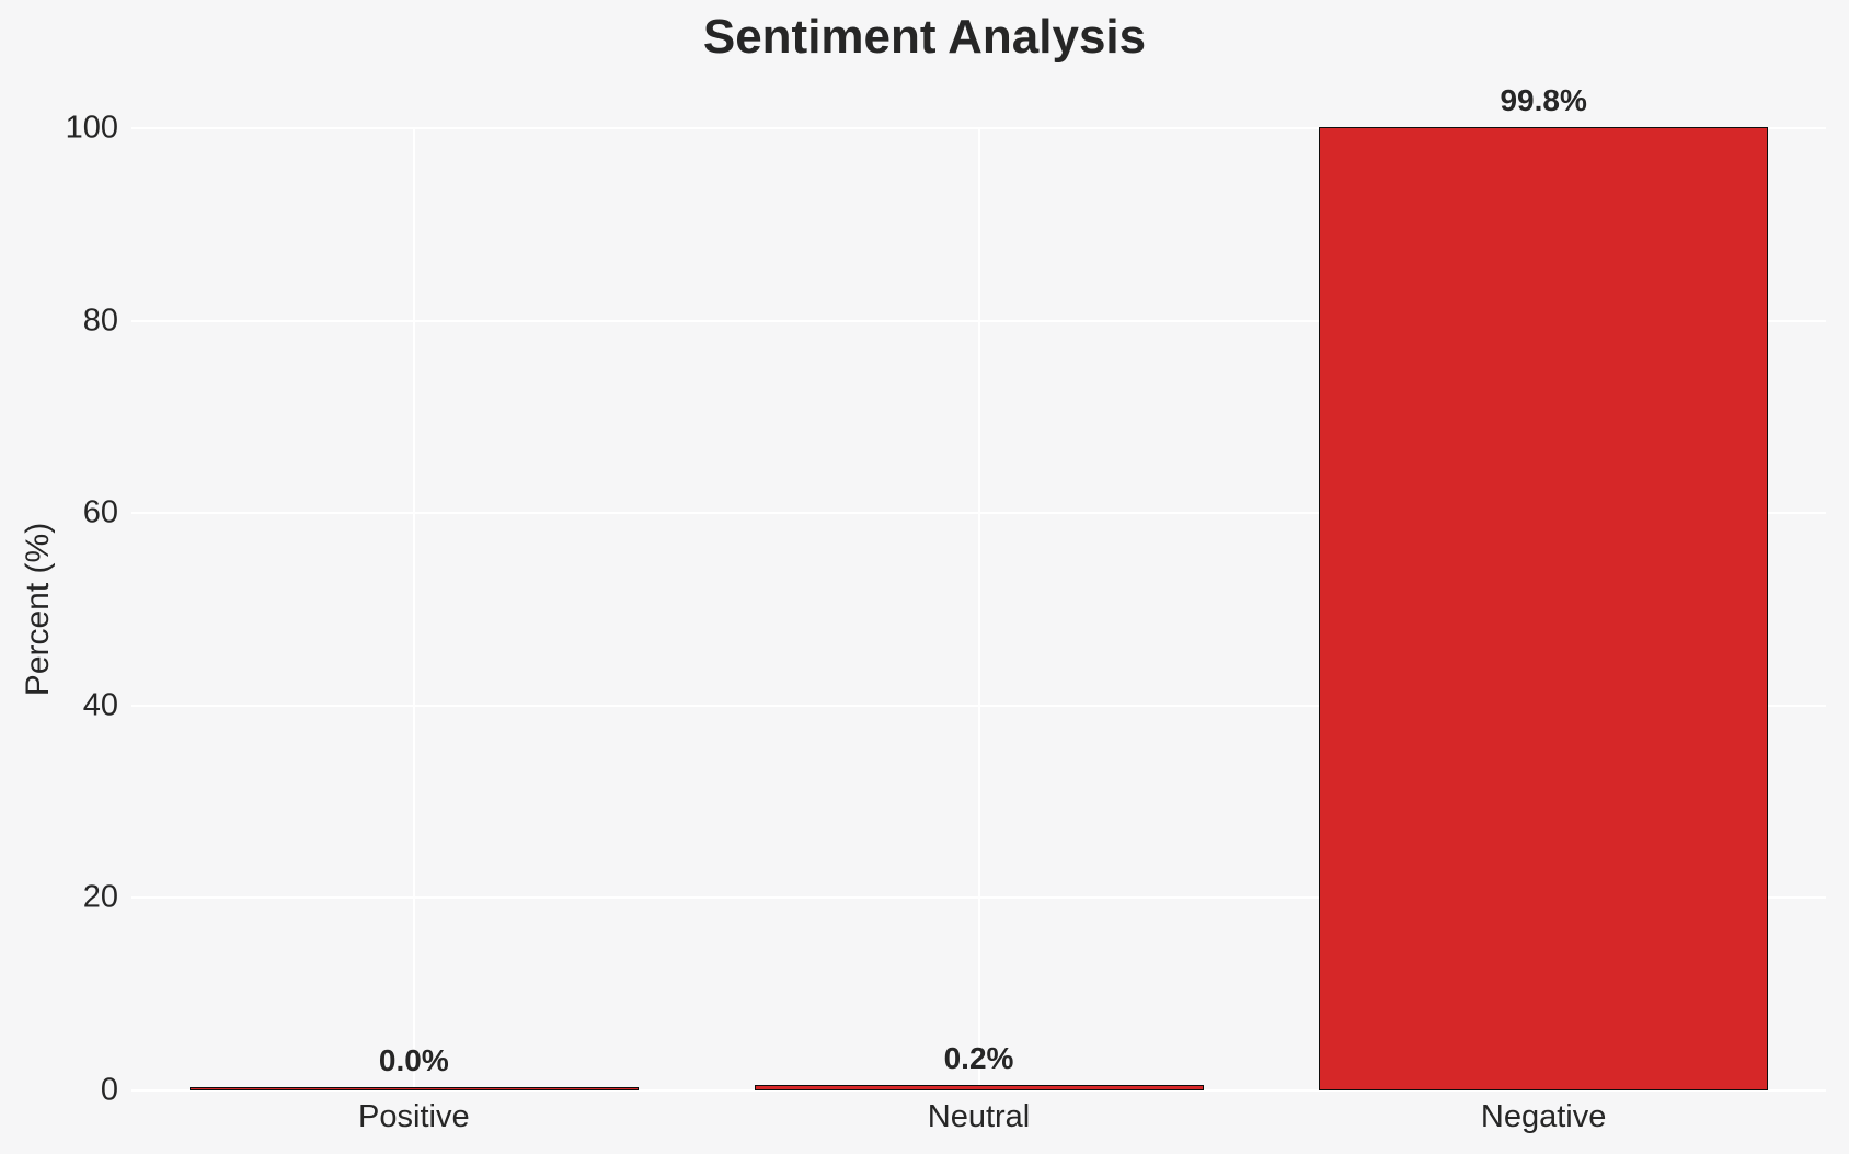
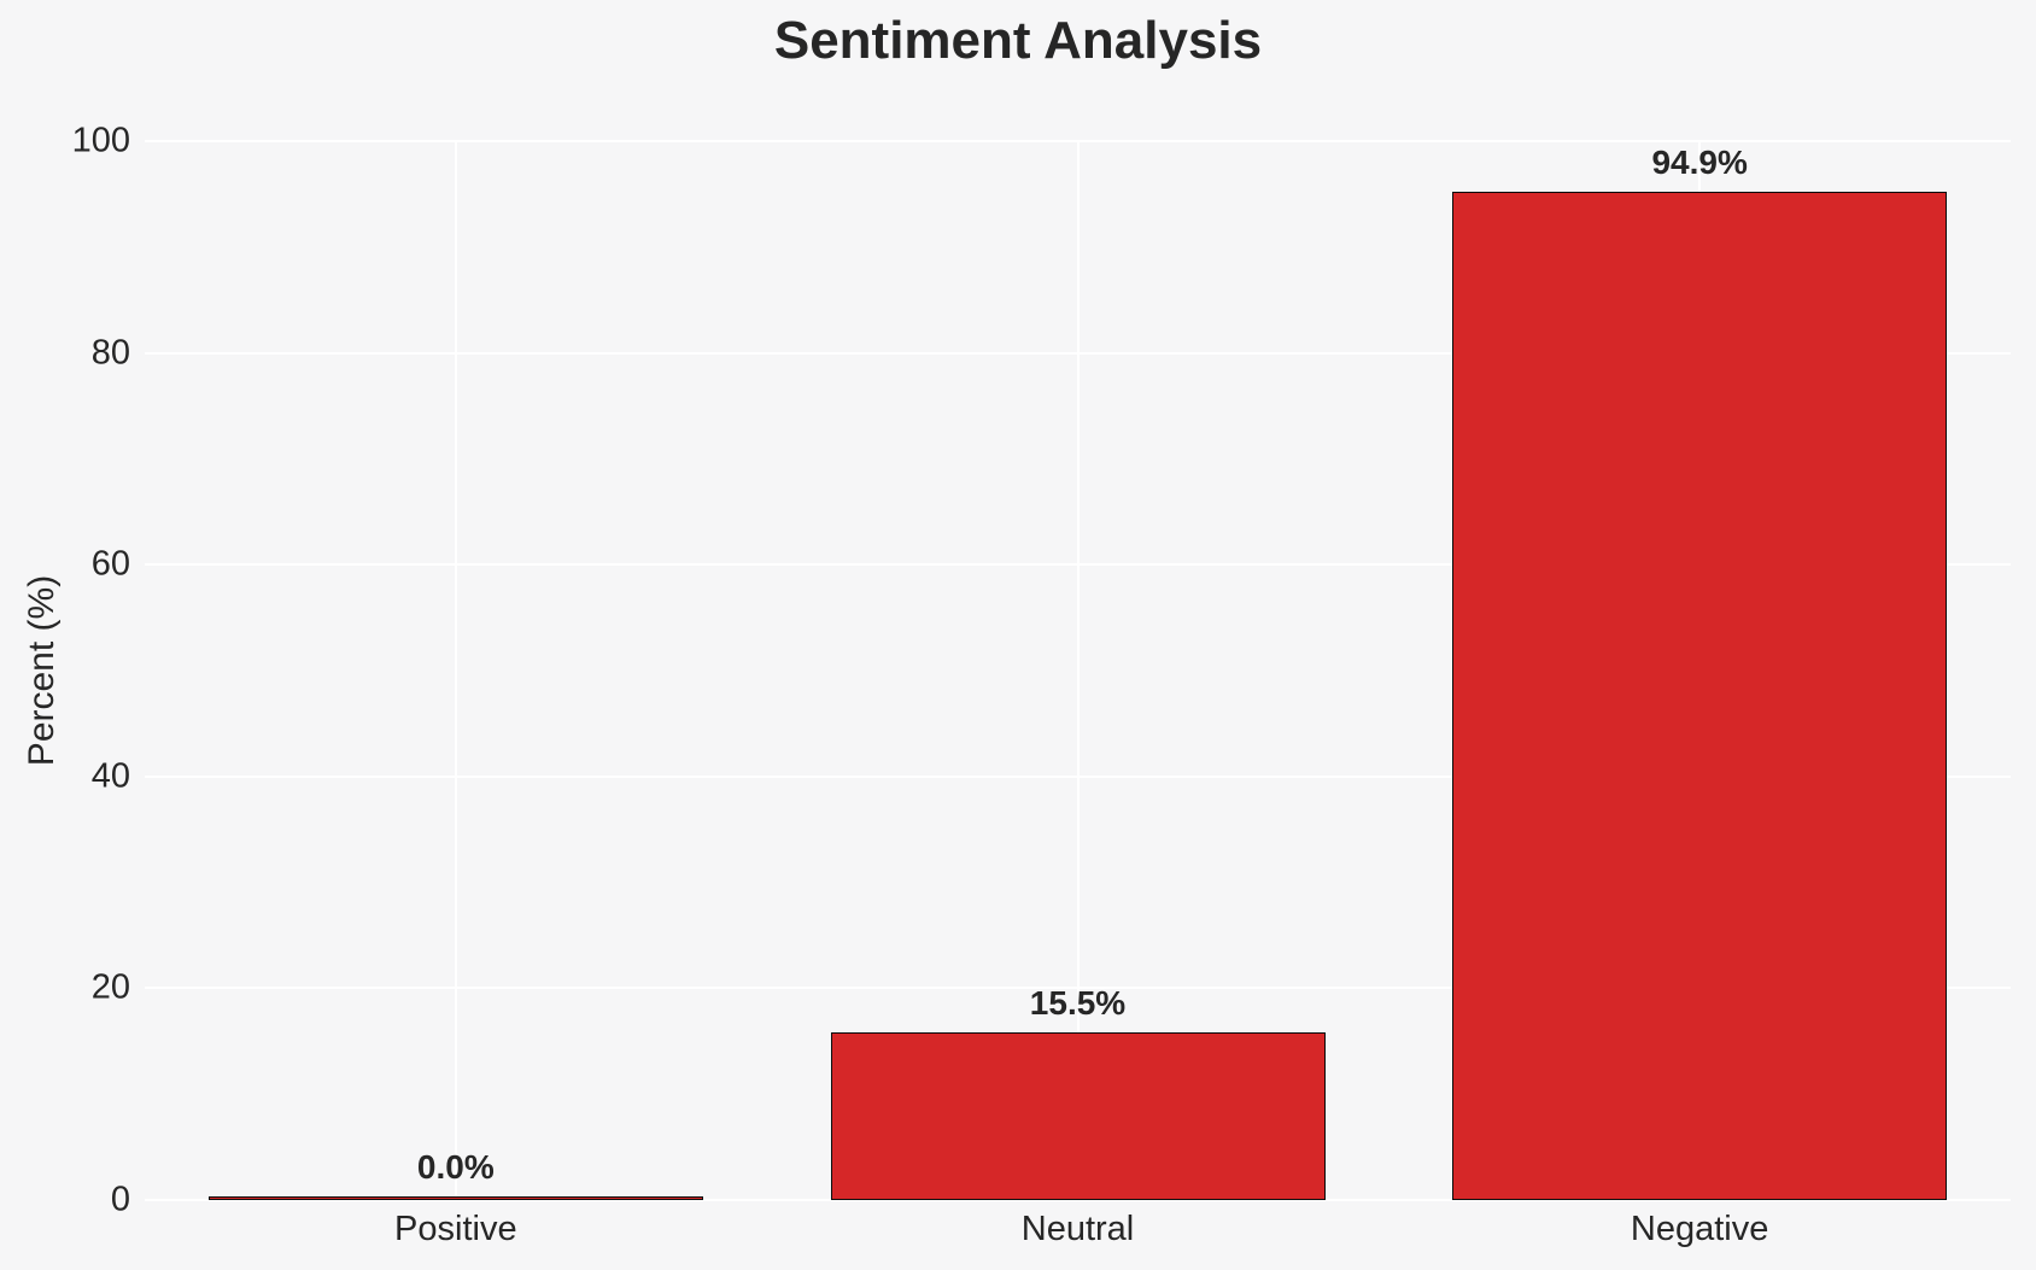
Neutral: 0.2% -> 15.5%
Negative: 99.8% -> 94.9%
